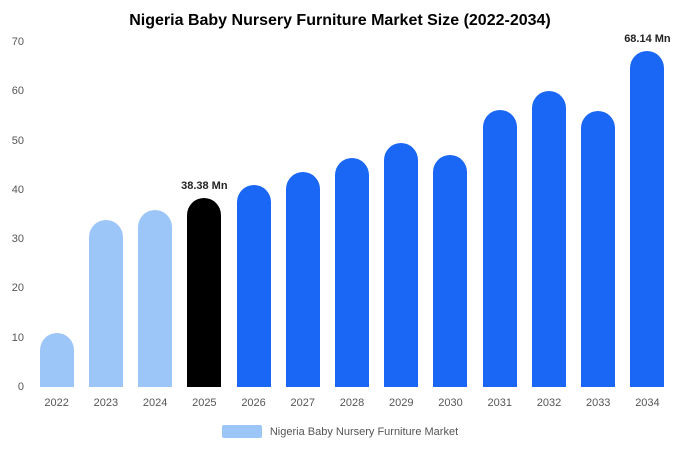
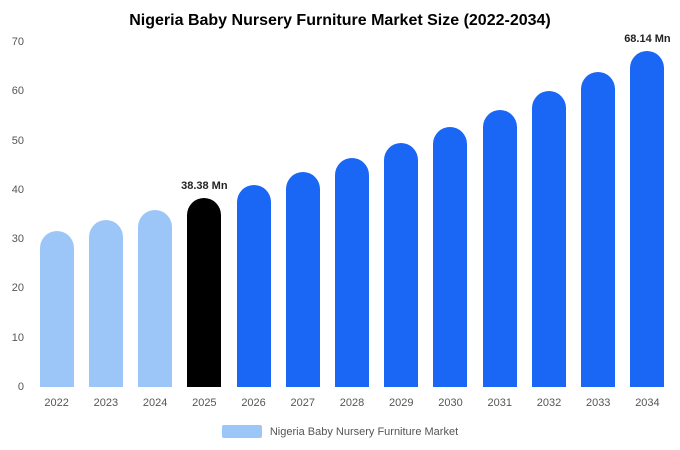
2022: 11 -> 32
2030: 47 -> 53
2033: 56 -> 64
